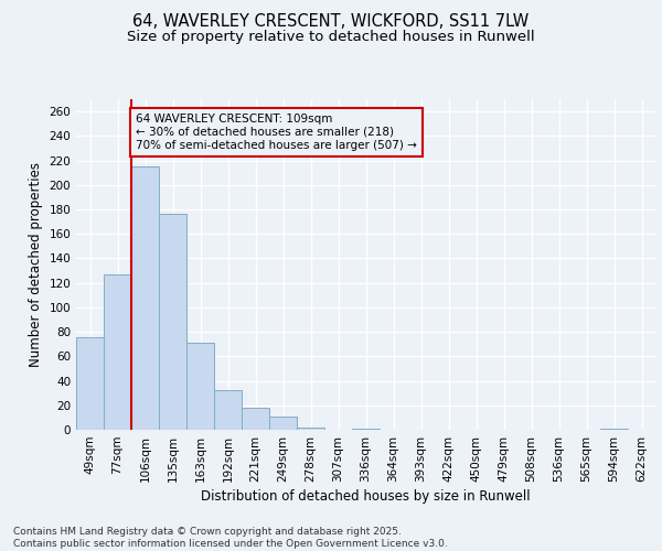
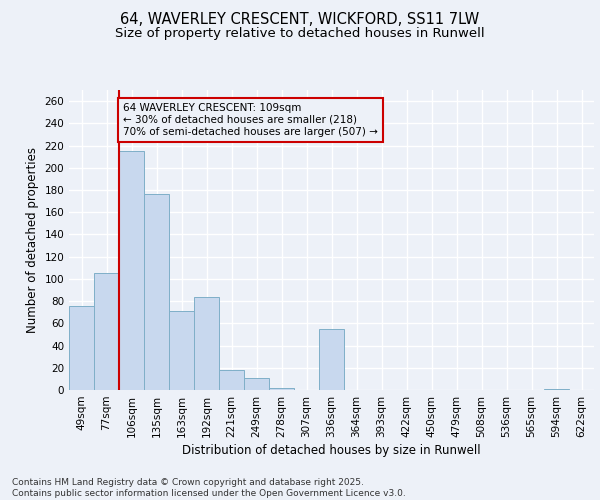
77sqm: 127 -> 105
192sqm: 32 -> 84
336sqm: 1 -> 55
